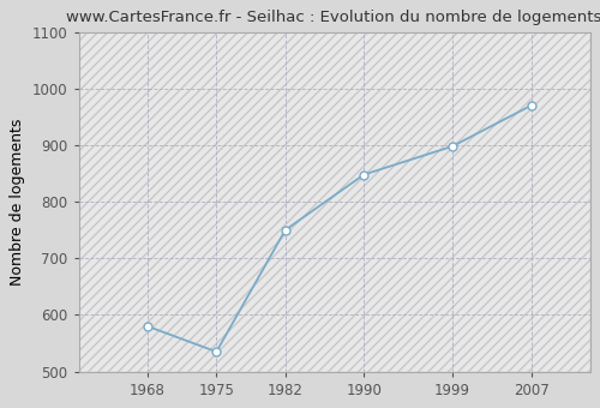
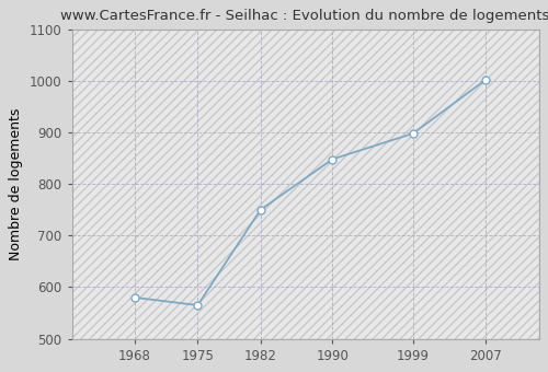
1975: 535 -> 565
2007: 970 -> 1001
